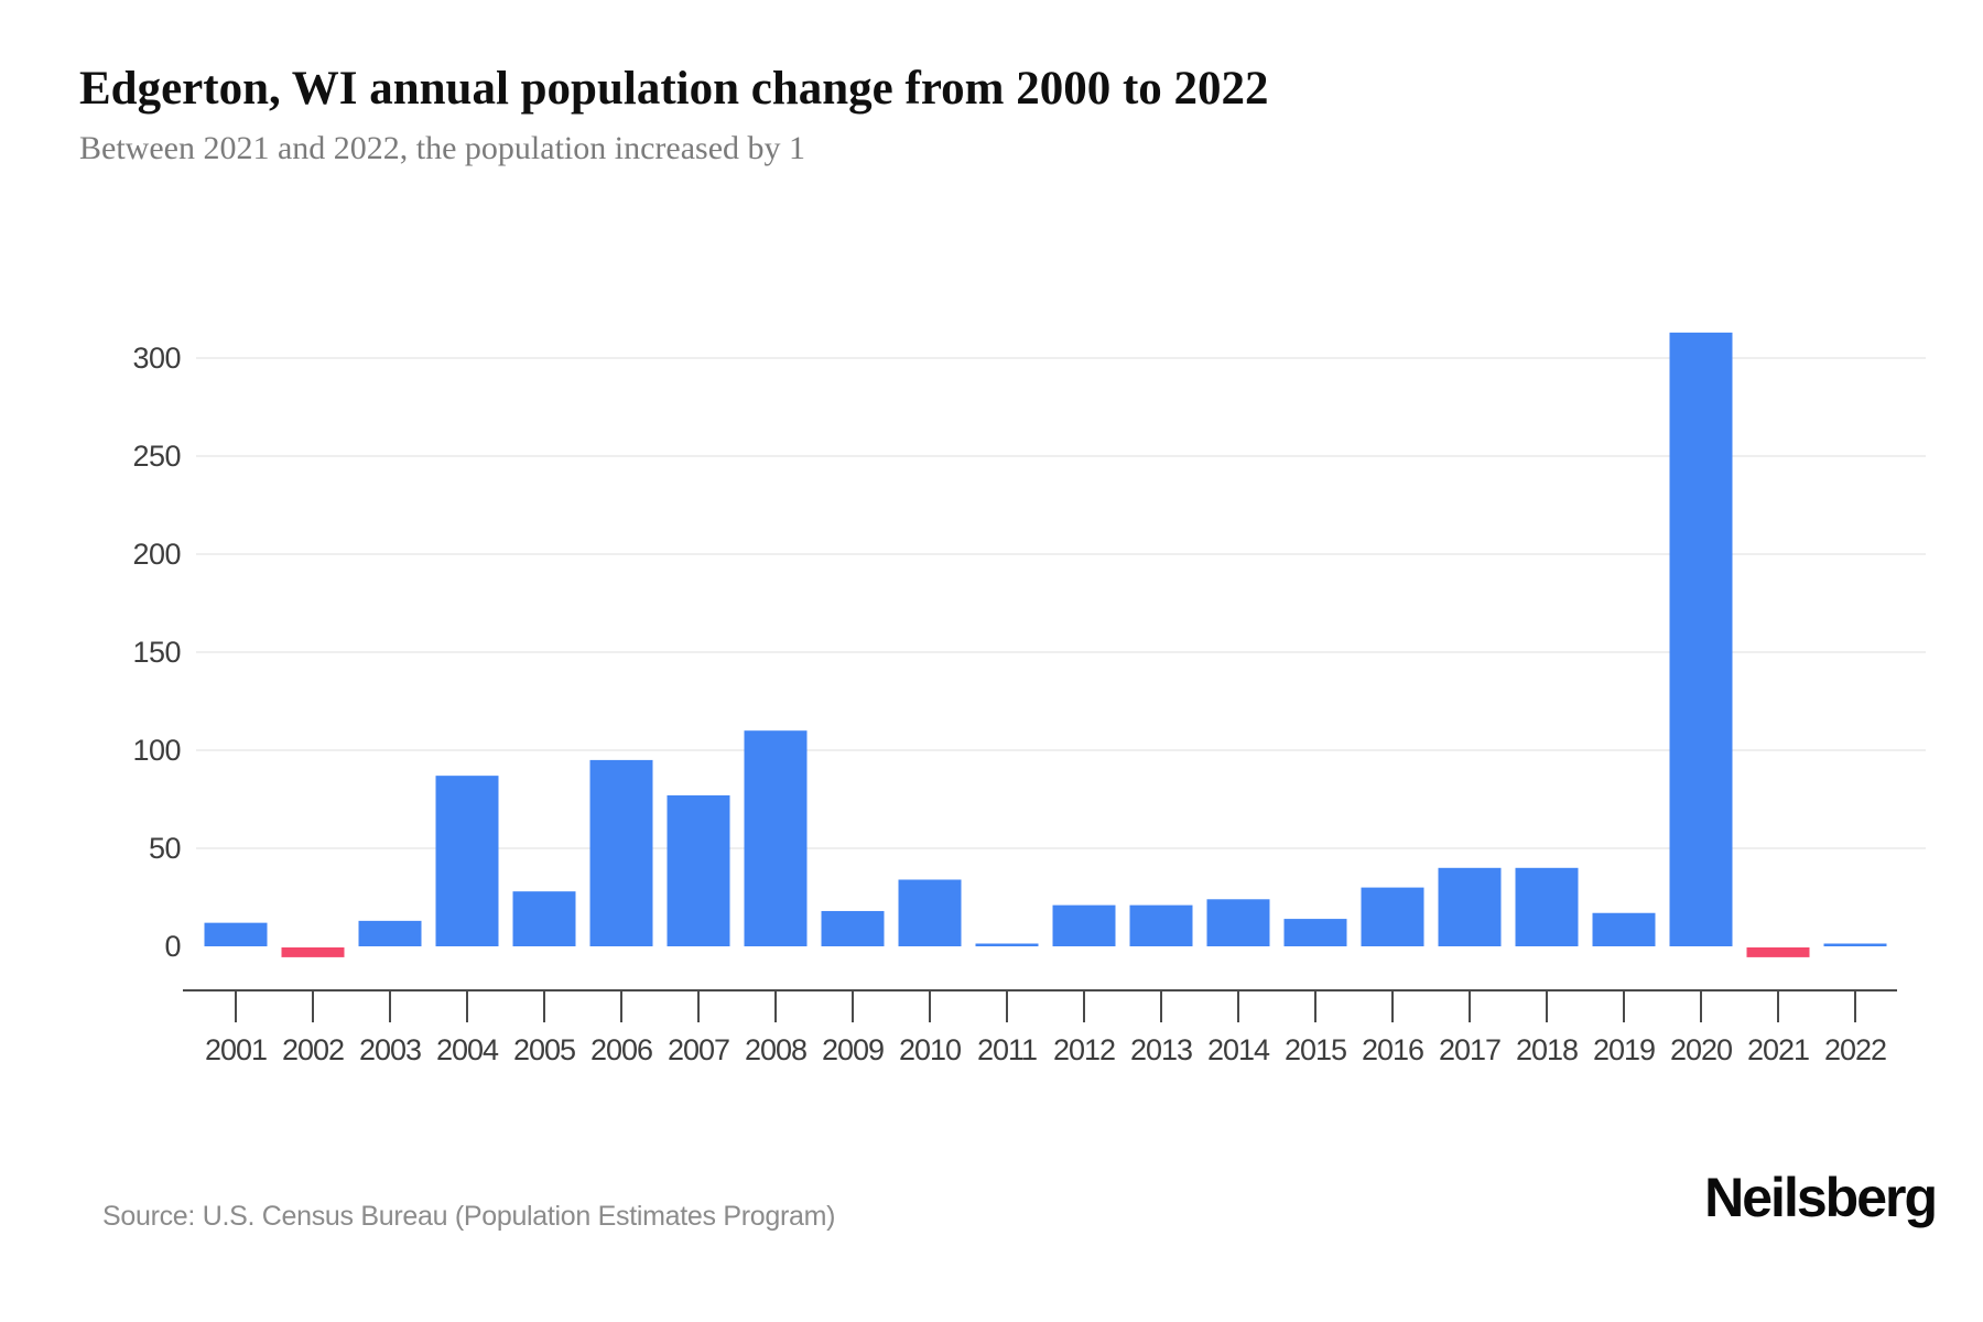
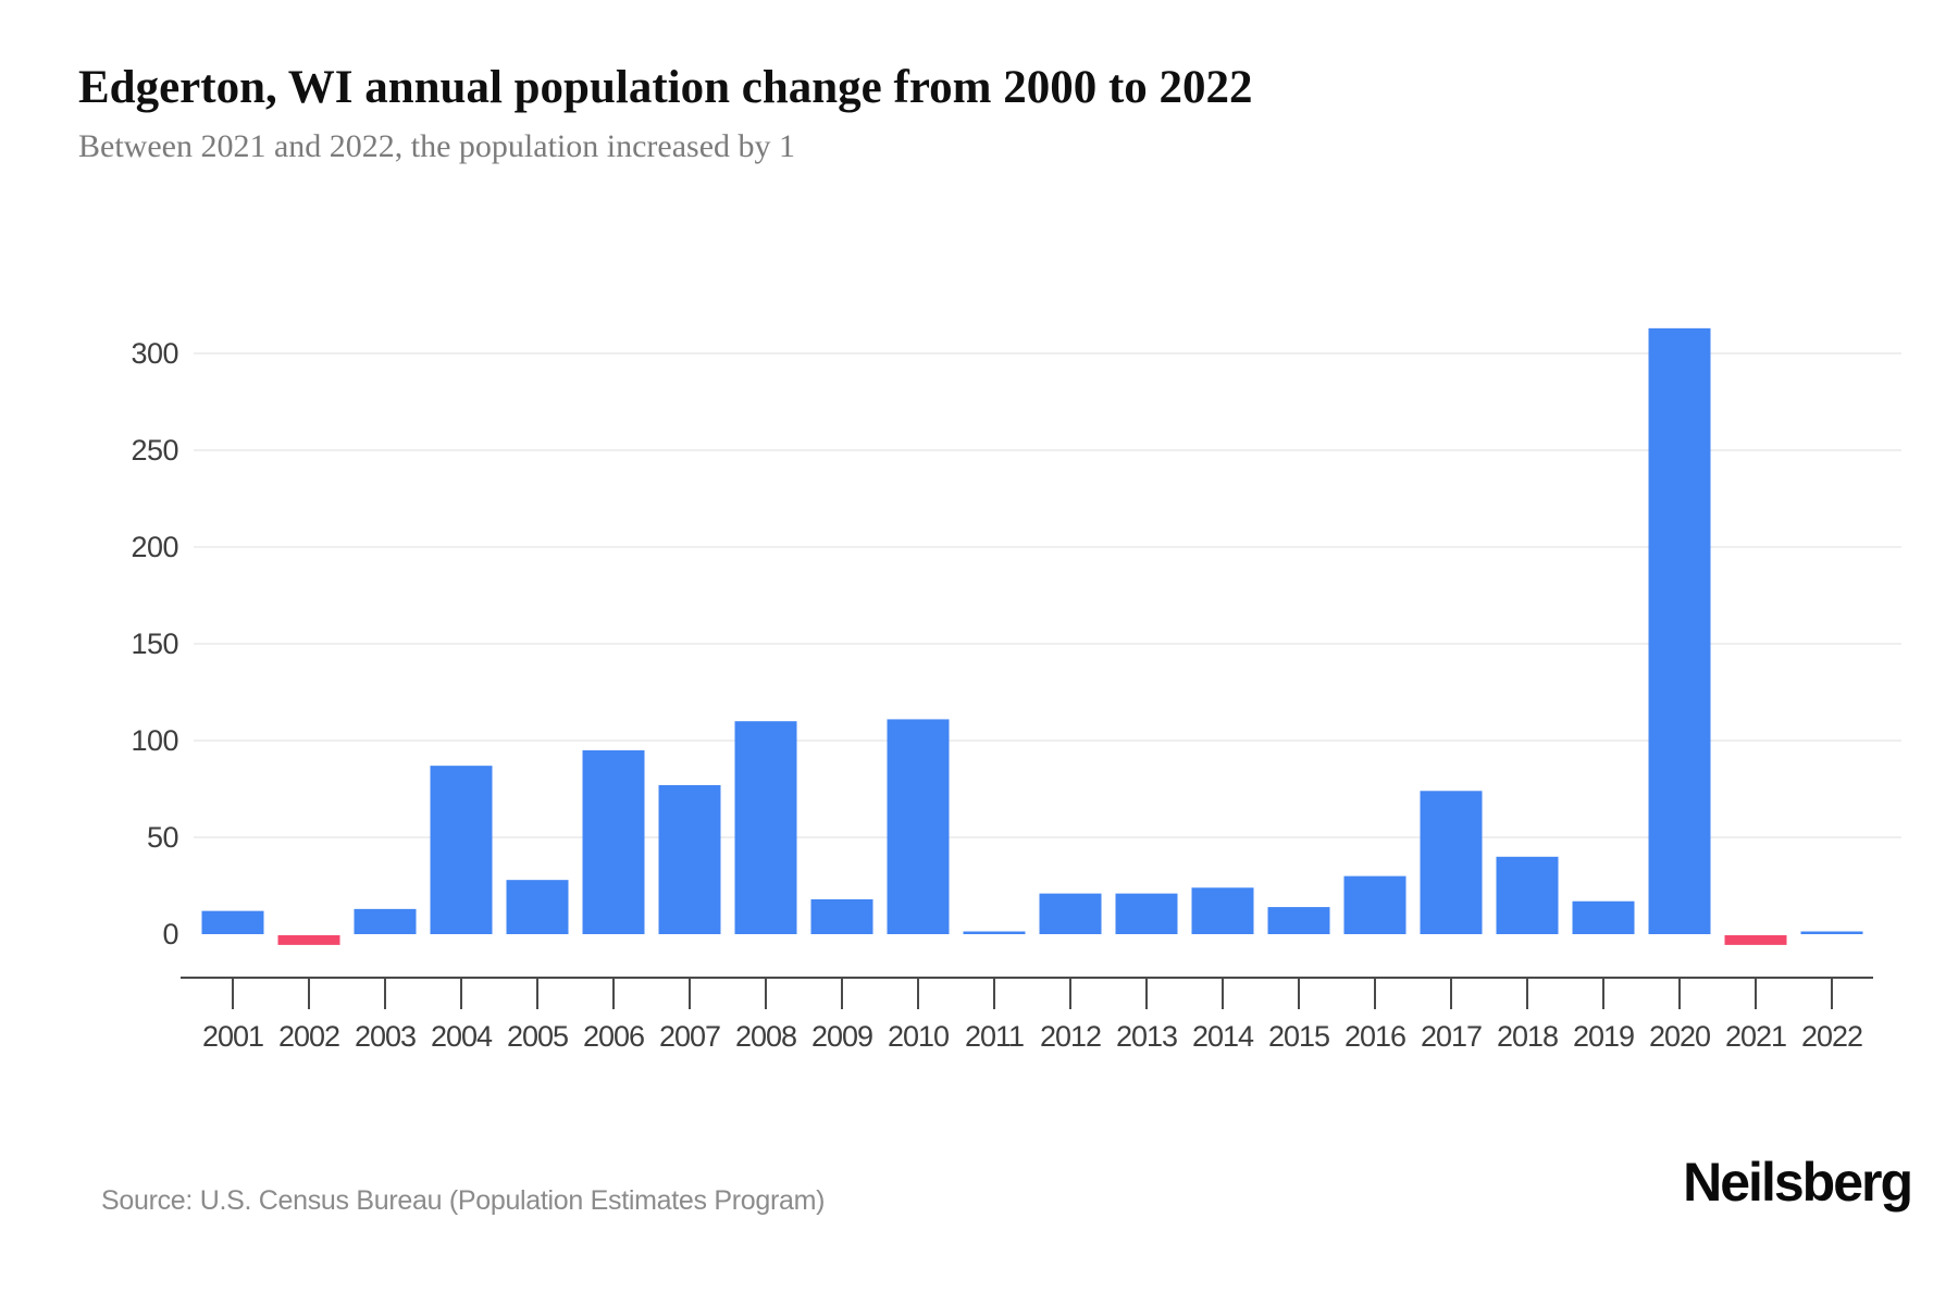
2010: 34 -> 111
2017: 40 -> 74
